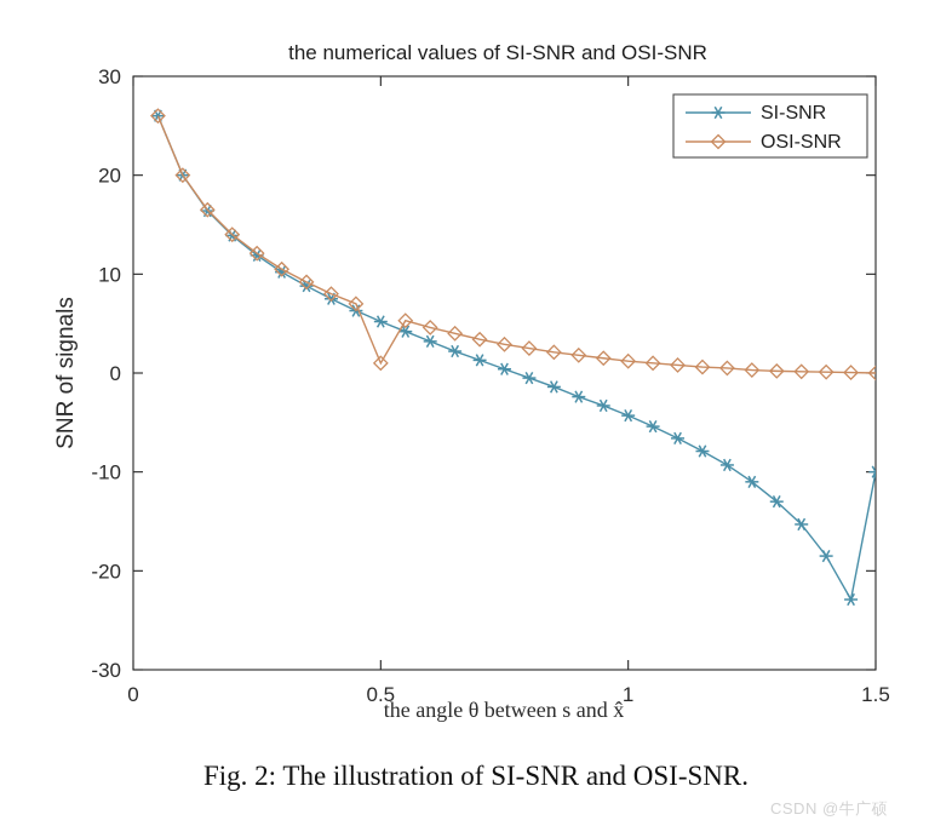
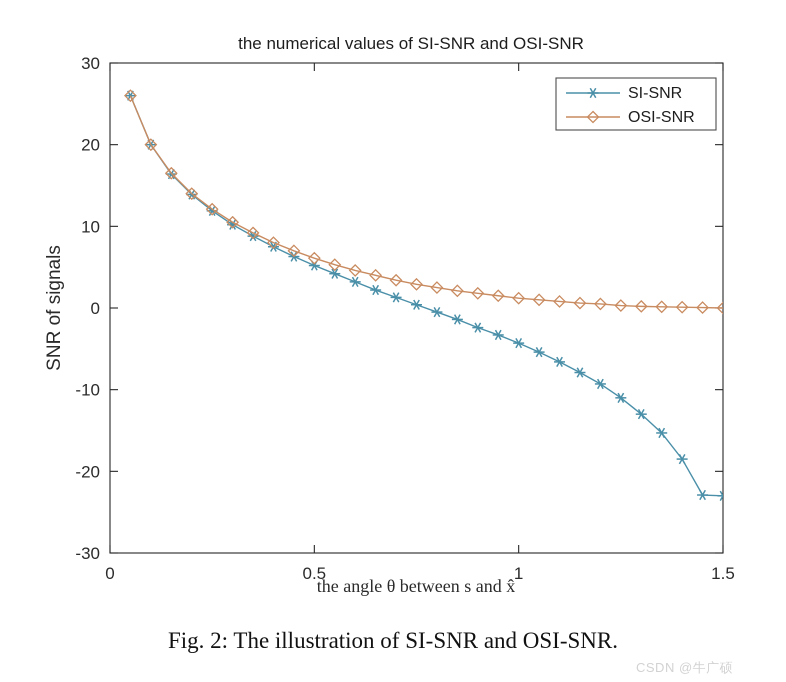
OSI-SNR/0.5: 1 -> 6
SI-SNR/1.5: -10 -> -23
